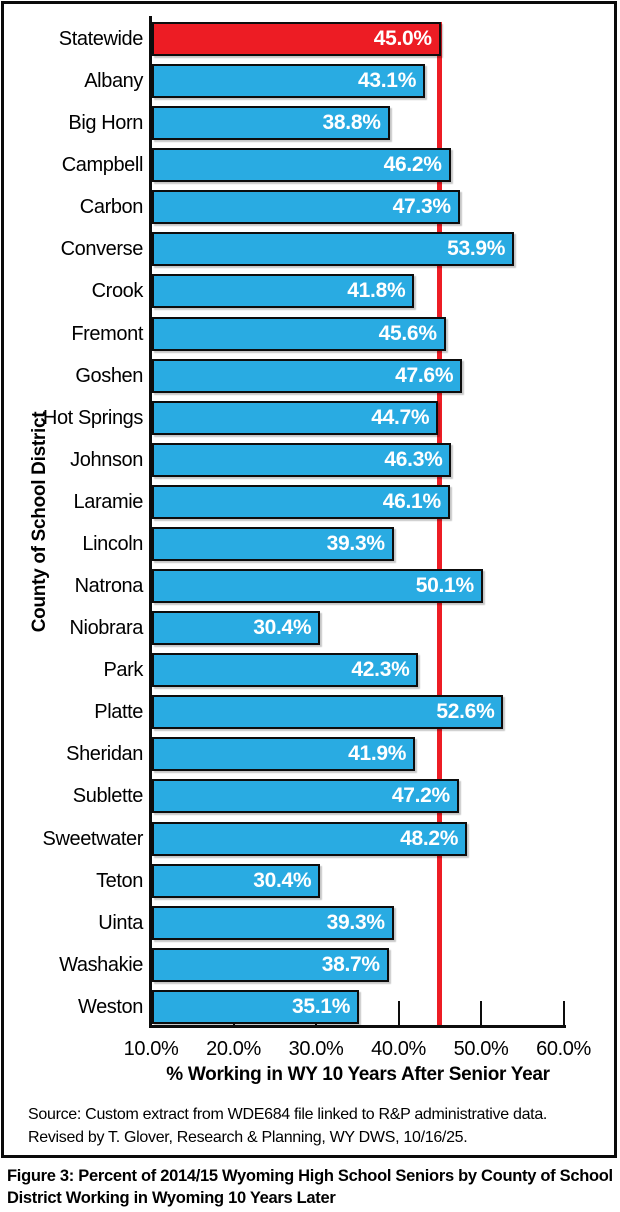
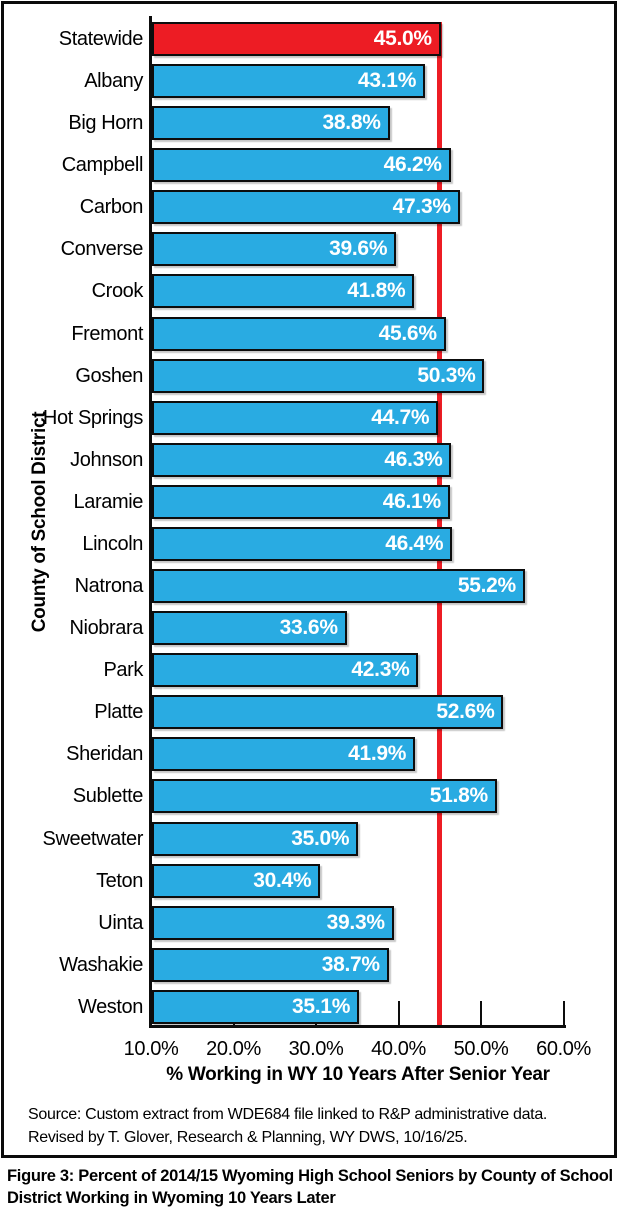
Converse: 53.9% -> 39.6%
Goshen: 47.6% -> 50.3%
Lincoln: 39.3% -> 46.4%
Natrona: 50.1% -> 55.2%
Niobrara: 30.4% -> 33.6%
Sublette: 47.2% -> 51.8%
Sweetwater: 48.2% -> 35.0%
